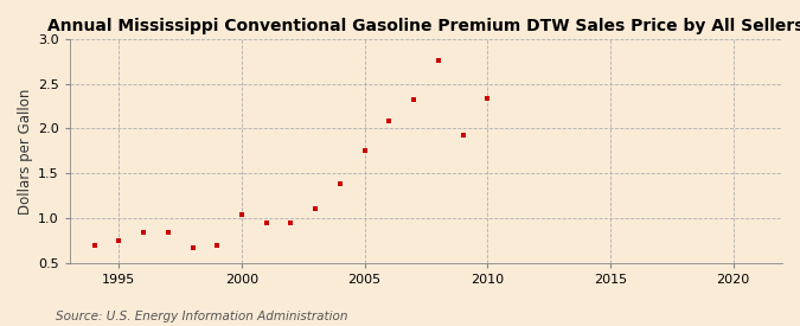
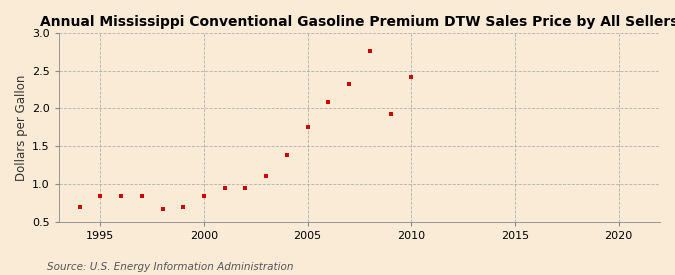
1995: 0.75 -> 0.84
2000: 1.04 -> 0.84
2010: 2.34 -> 2.42
